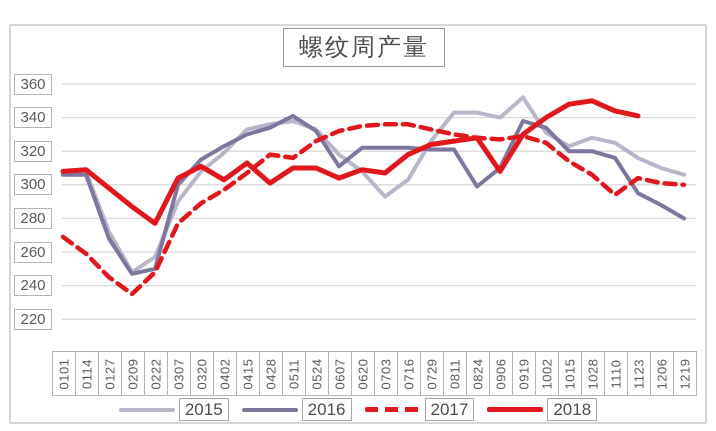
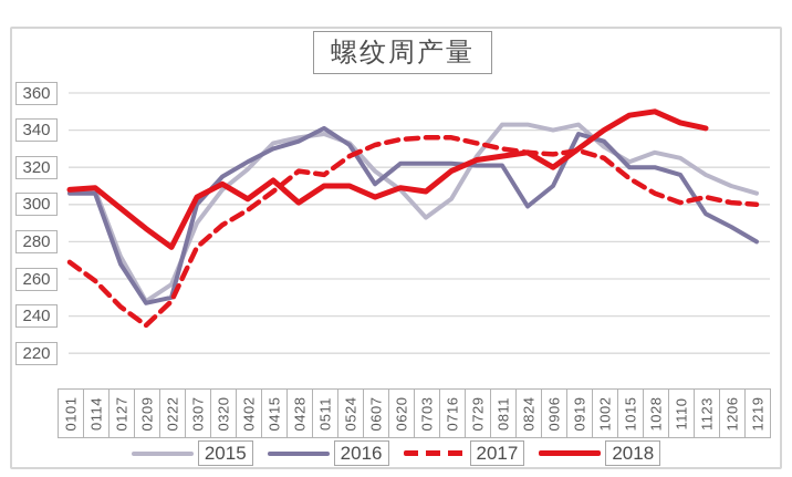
2018/0906: 308 -> 320
2015/0919: 352 -> 343
2017/1110: 294 -> 301
